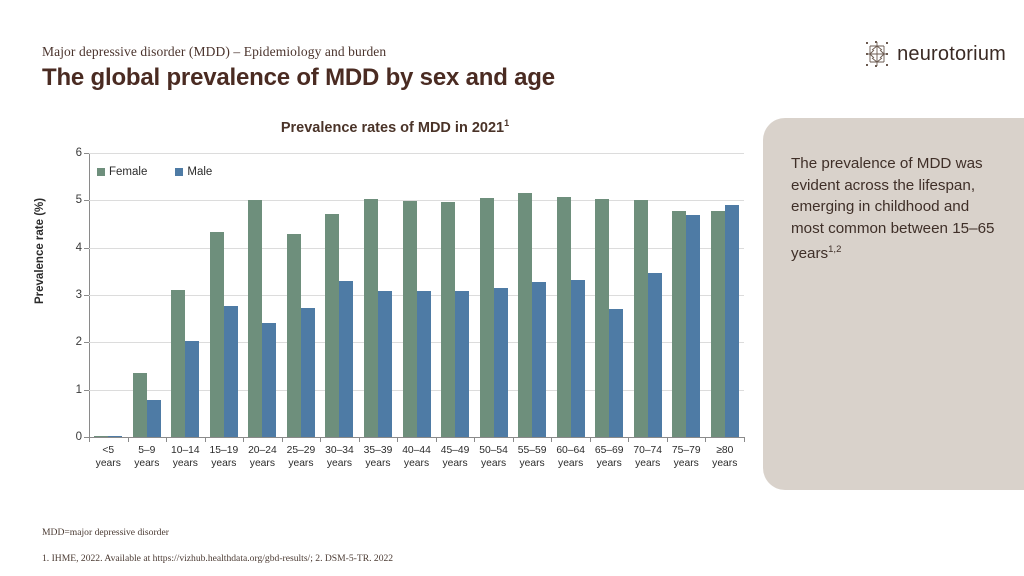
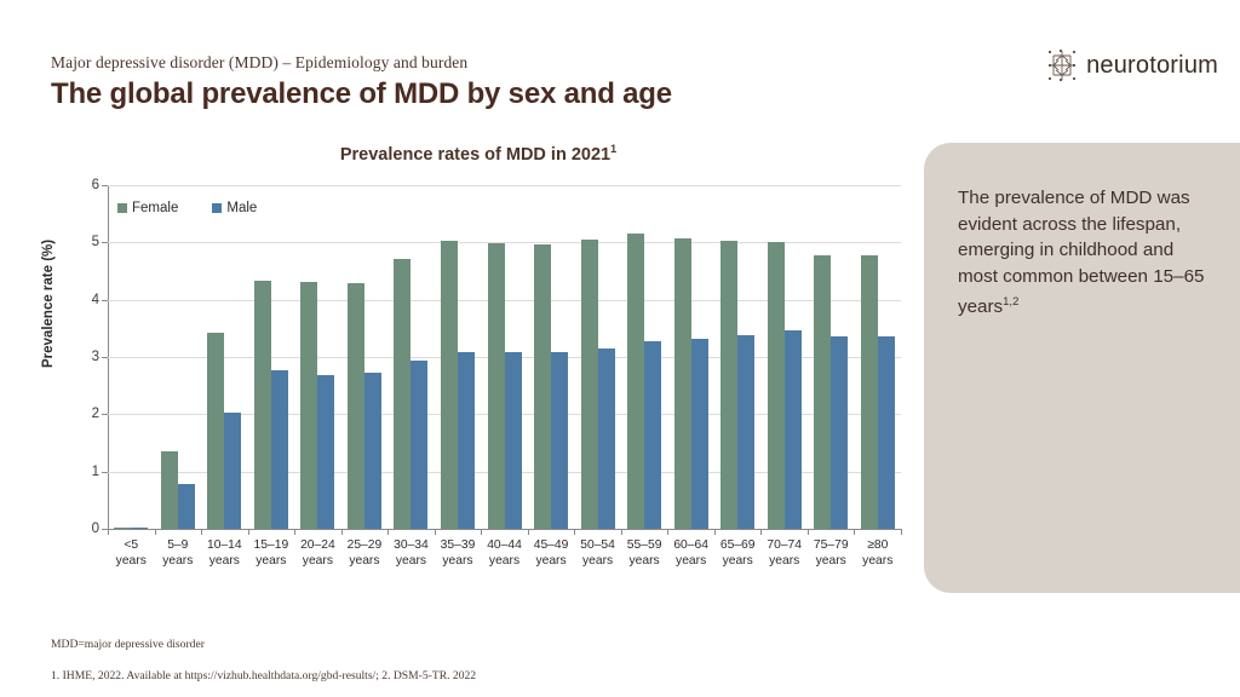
Female/10–14 years: 3.1 -> 3.4
Female/20–24 years: 5.0 -> 4.3
Male/20–24 years: 2.4 -> 2.7
Male/30–34 years: 3.3 -> 2.9
Male/65–69 years: 2.7 -> 3.4
Male/75–79 years: 4.7 -> 3.4
Male/≥80 years: 4.9 -> 3.4
